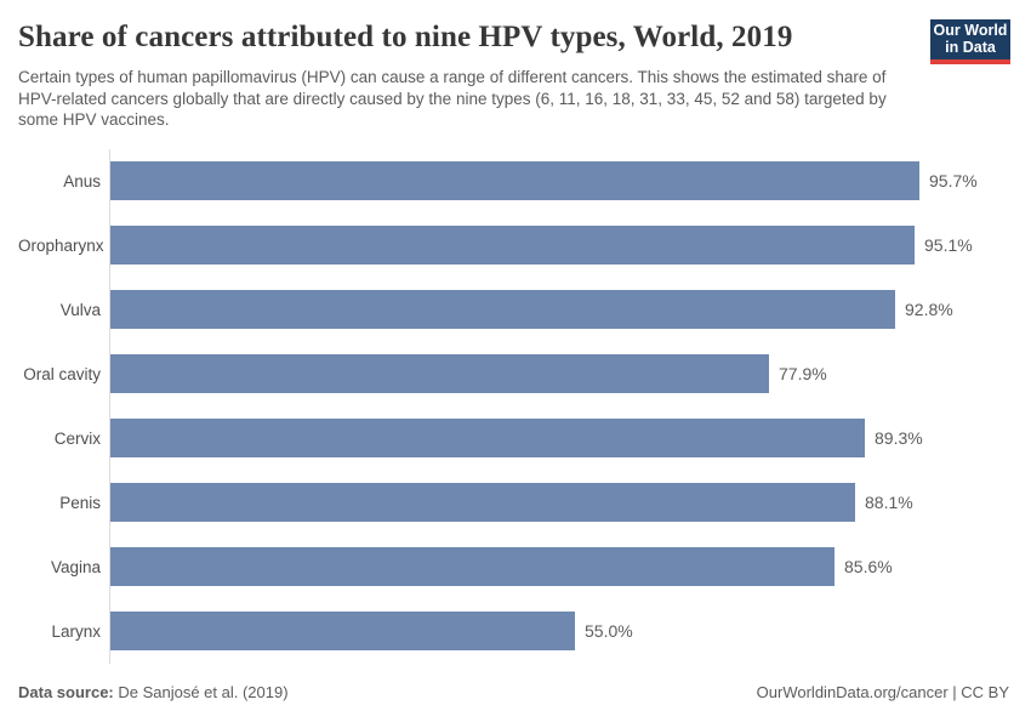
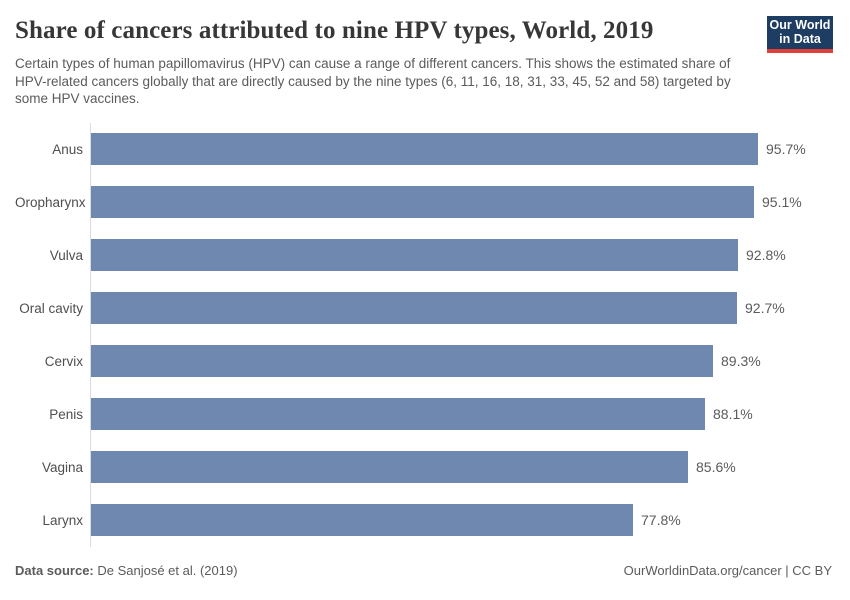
Oral cavity: 77.9% -> 92.7%
Larynx: 55.0% -> 77.8%
